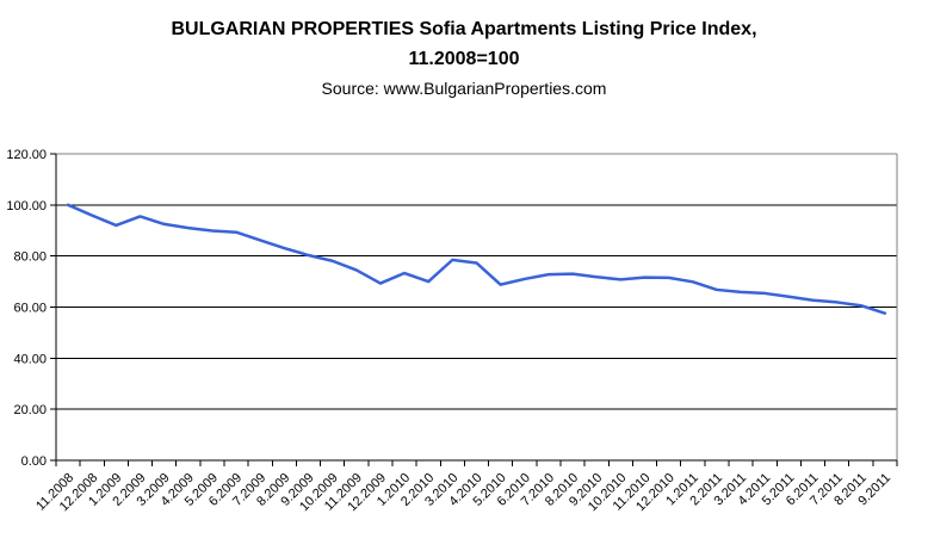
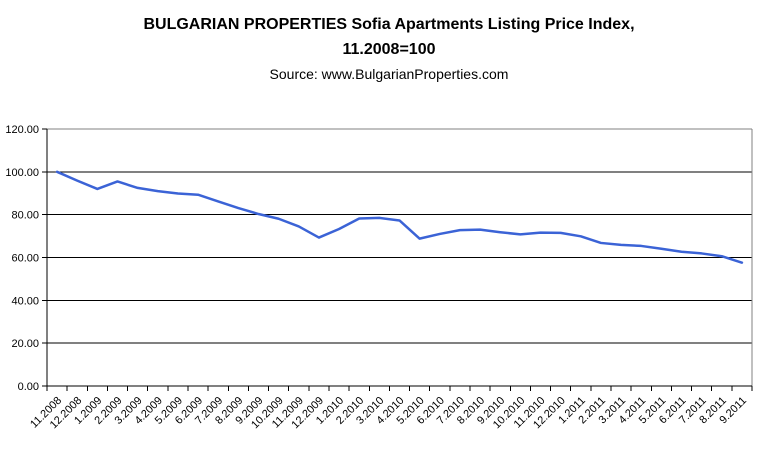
2.2010: 70 -> 78
